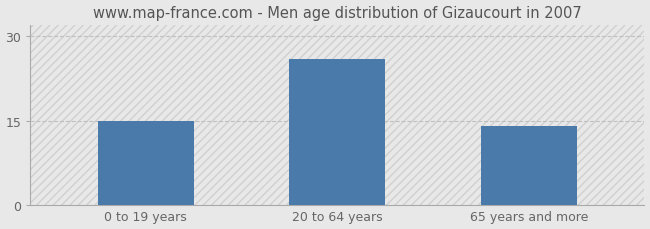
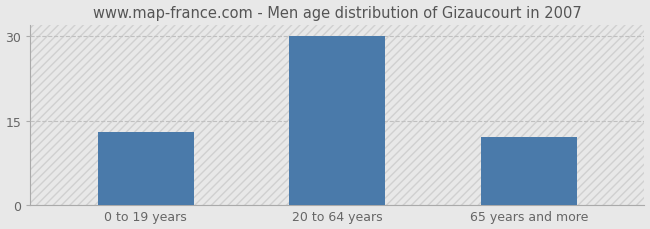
0 to 19 years: 15 -> 13
20 to 64 years: 26 -> 30
65 years and more: 14 -> 12
